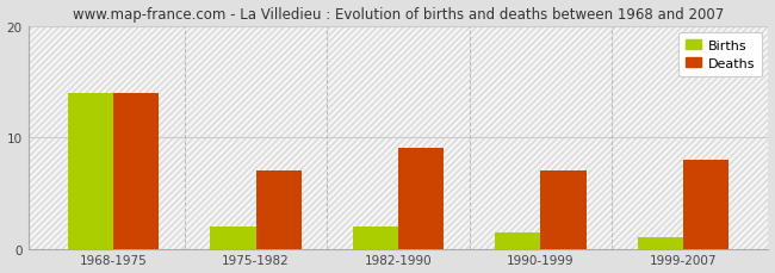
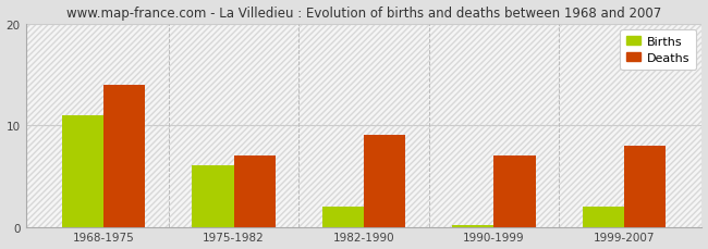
Births/1968-1975: 14.0 -> 11.0
Births/1975-1982: 2.0 -> 6.0
Births/1990-1999: 1.4 -> 0.2
Births/1999-2007: 1.0 -> 2.0
